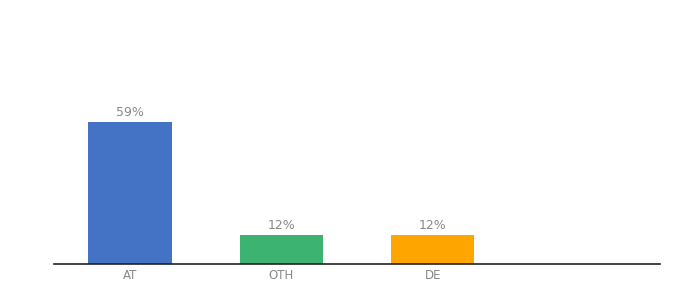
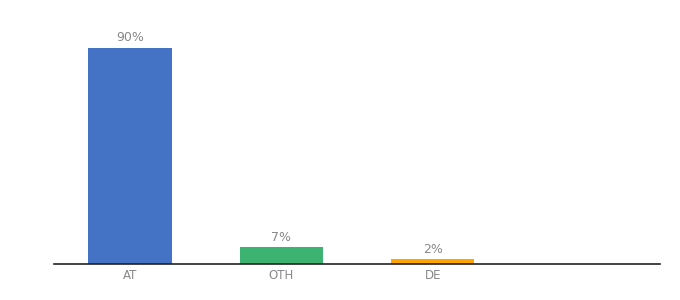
AT: 59% -> 90%
OTH: 12% -> 7%
DE: 12% -> 2%
